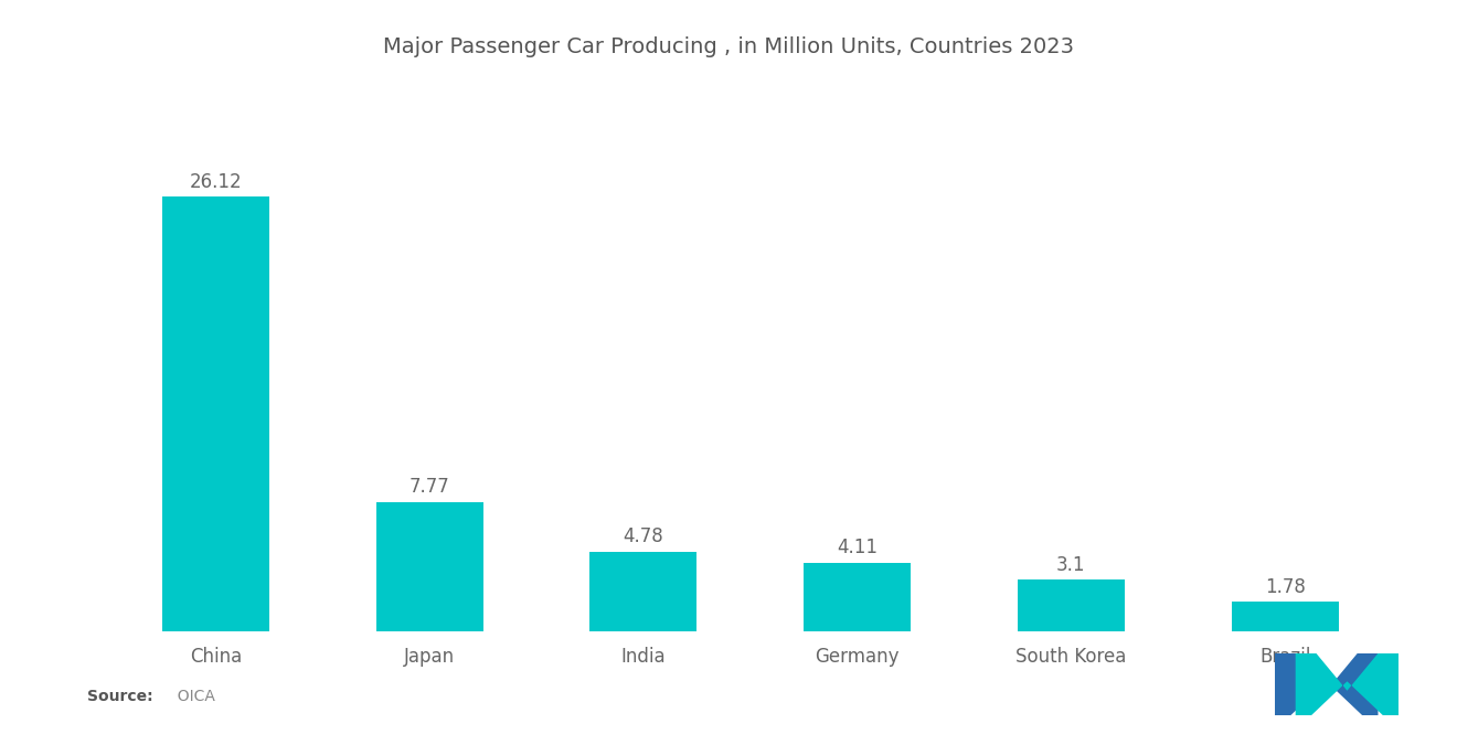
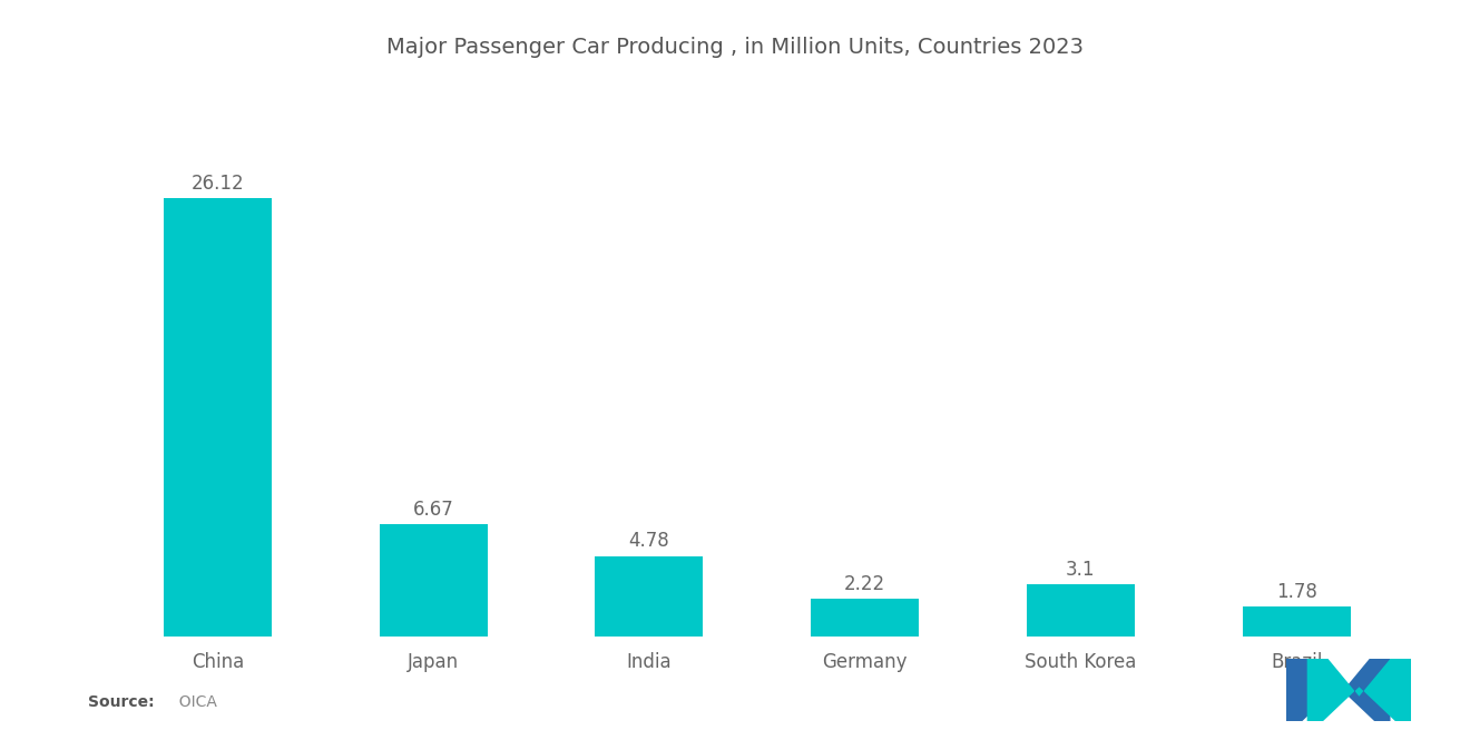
Japan: 7.77 -> 6.67
Germany: 4.11 -> 2.22
